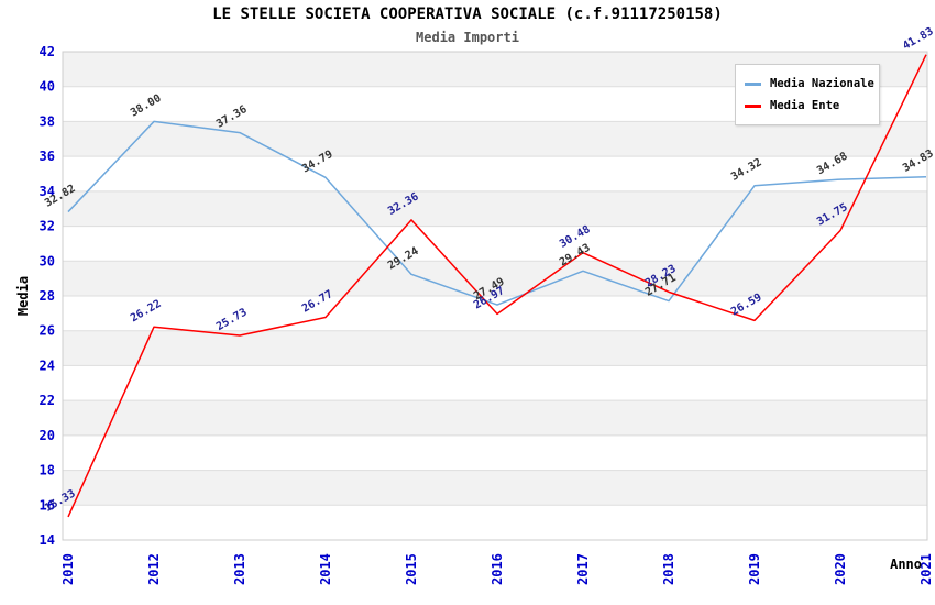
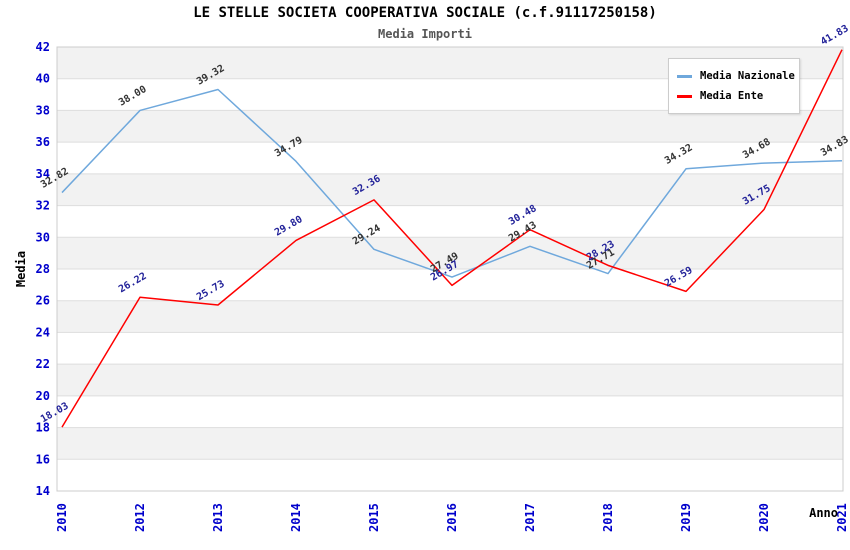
Media Ente/2010: 15.33 -> 18.03
Media Nazionale/2013: 37.36 -> 39.32
Media Ente/2014: 26.77 -> 29.80
